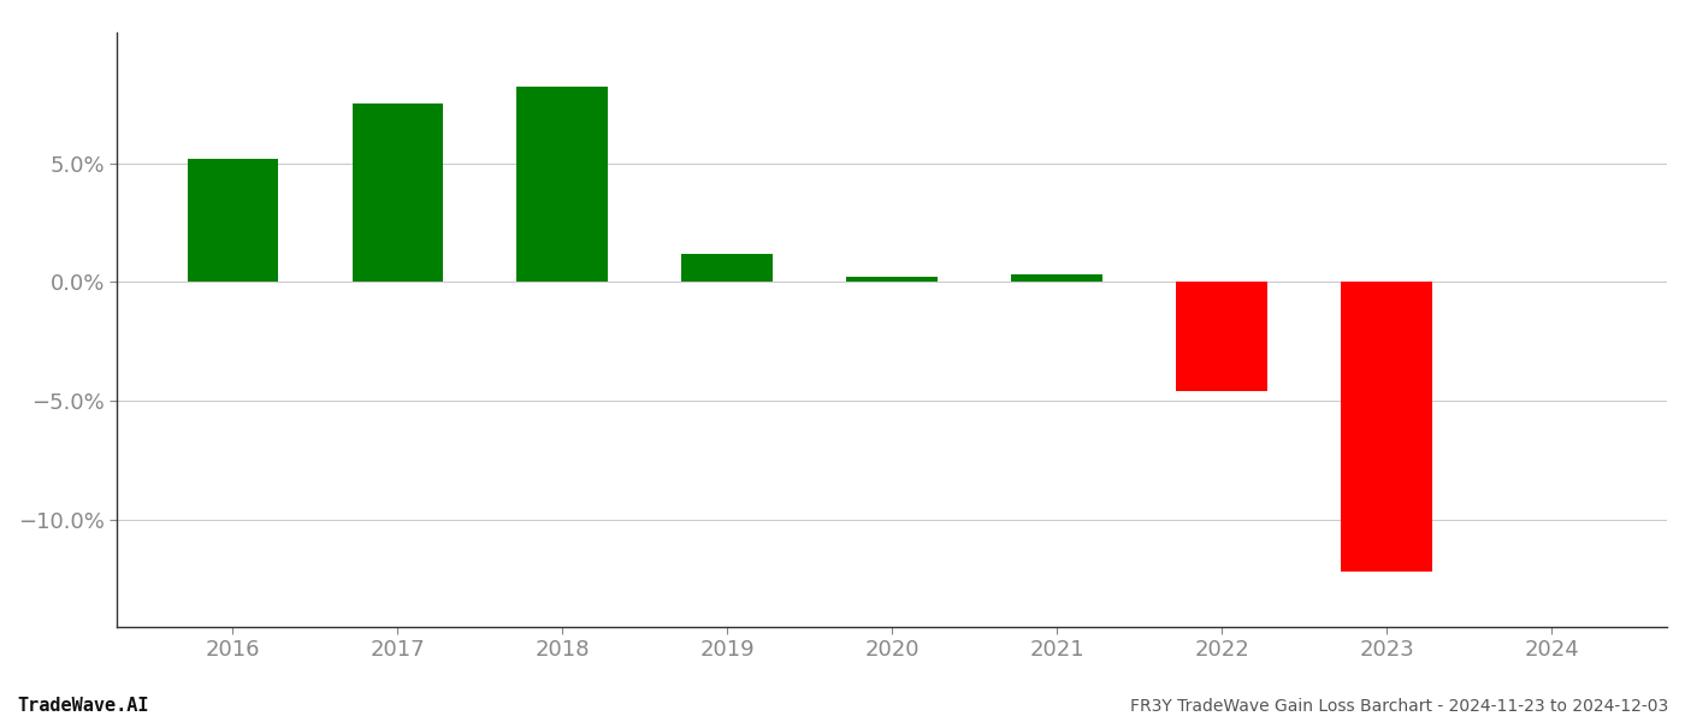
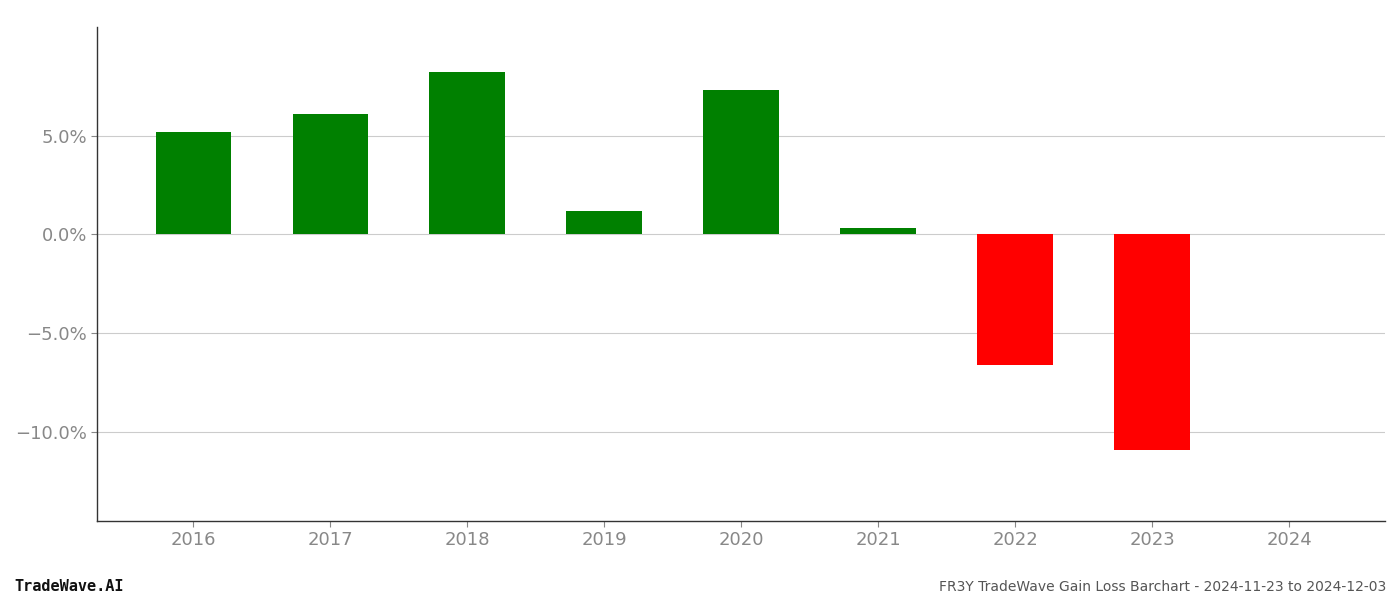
2017: 7.5% -> 6.1%
2020: 0.2% -> 7.3%
2022: -4.6% -> -6.6%
2023: -12.2% -> -10.9%
